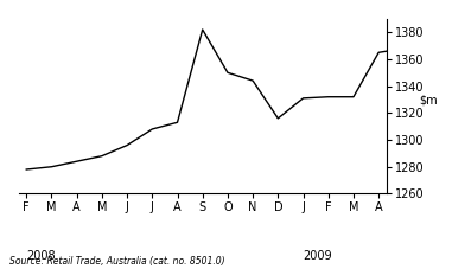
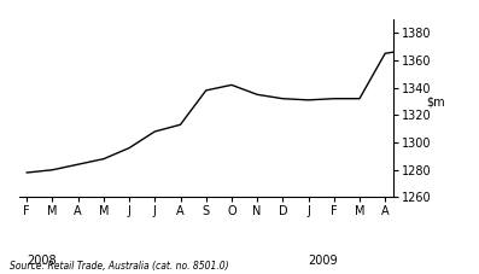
S: 1382 -> 1338
O: 1350 -> 1342
N: 1344 -> 1335
D: 1316 -> 1332
